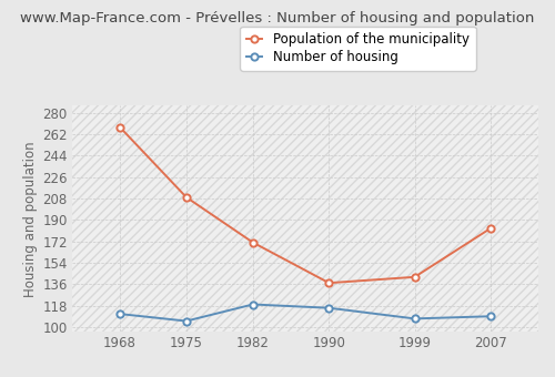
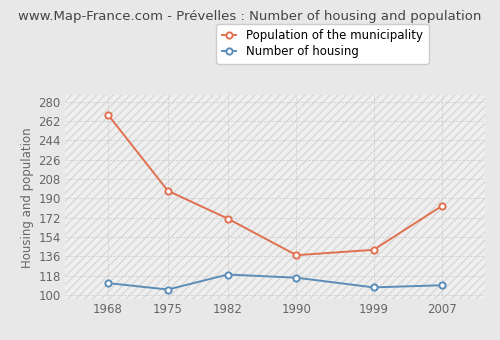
Population of the municipality/1975: 209 -> 197
